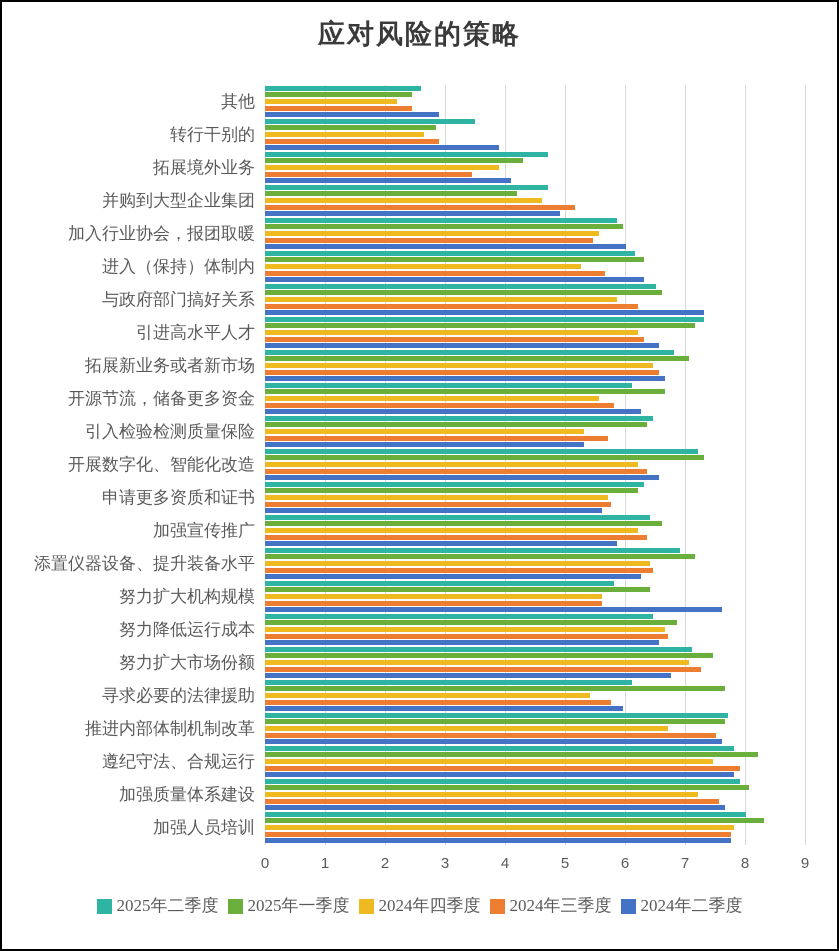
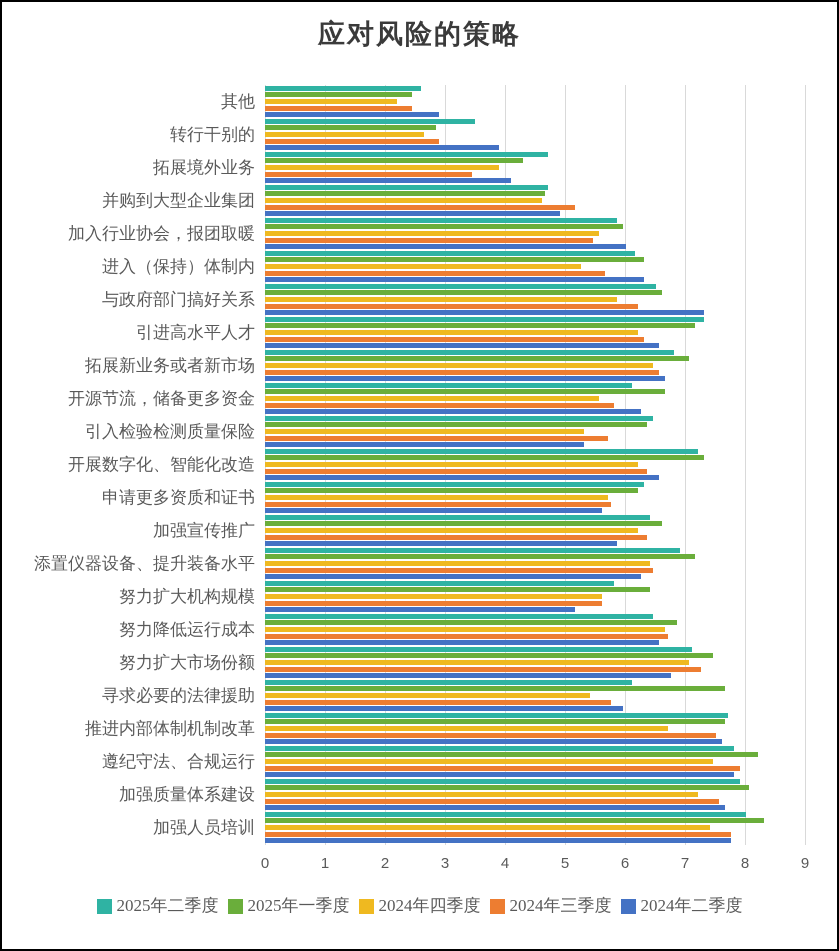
2025年一季度/并购到大型企业集团: 4.2 -> 4.7
2024年二季度/努力扩大机构规模: 7.6 -> 5.2
2024年四季度/加强人员培训: 7.8 -> 7.4
